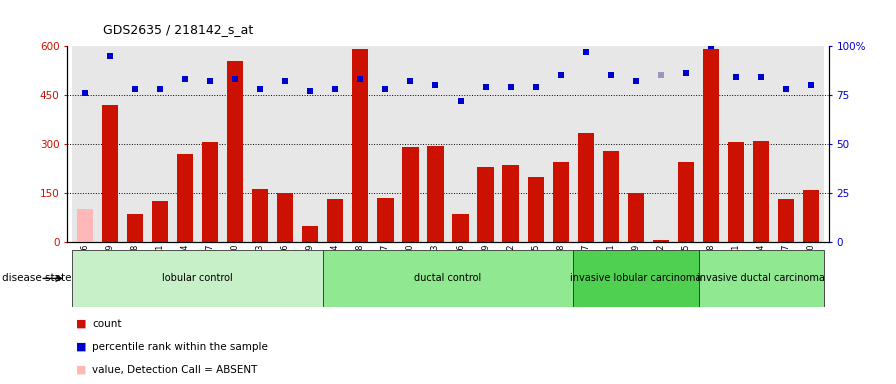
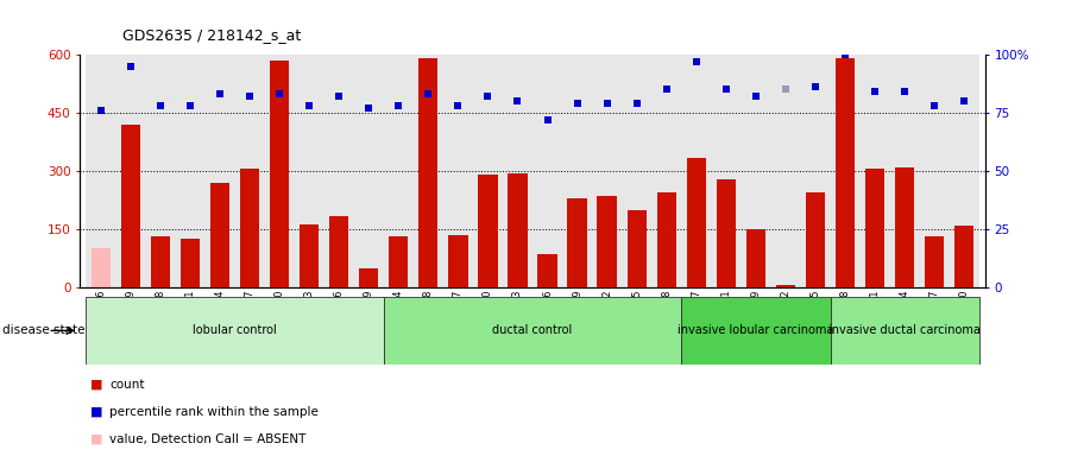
GSM134688: 85 -> 130
GSM134700: 555 -> 585
GSM134706: 150 -> 185
